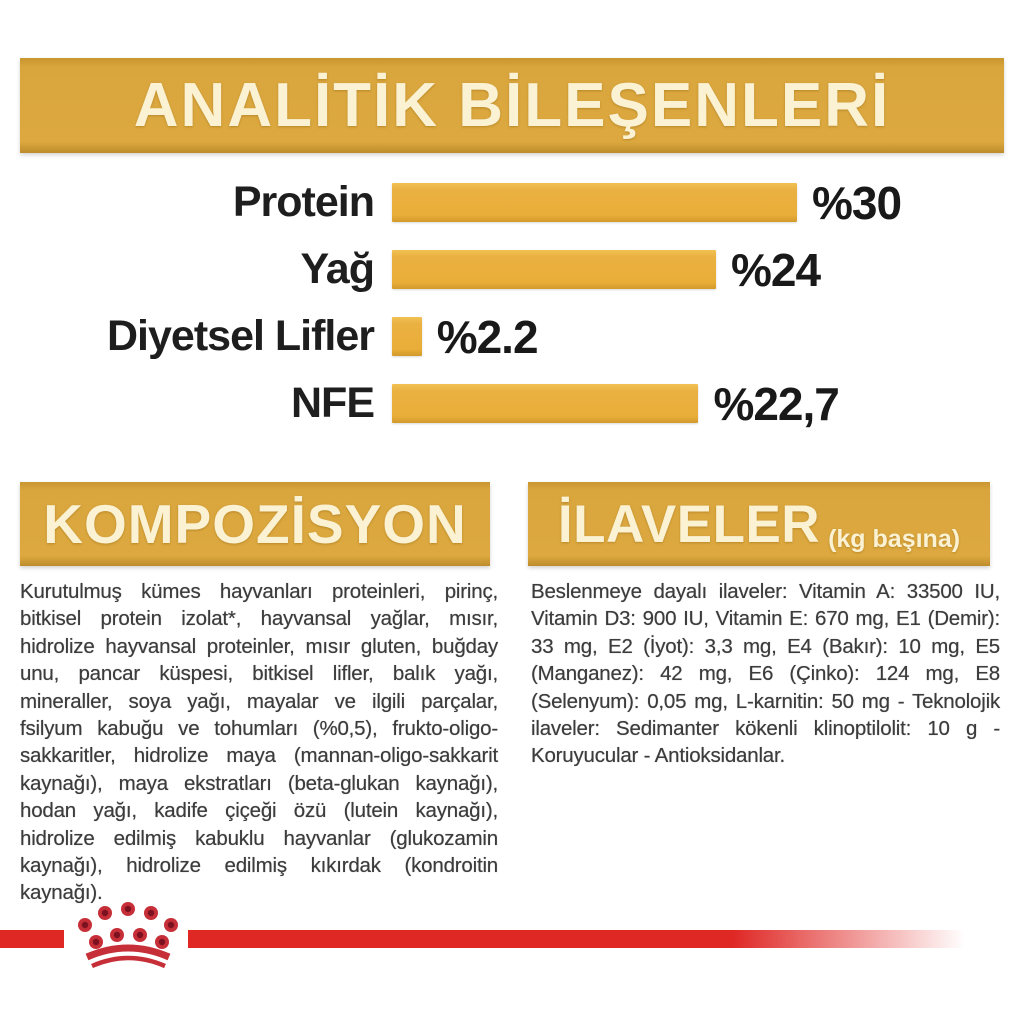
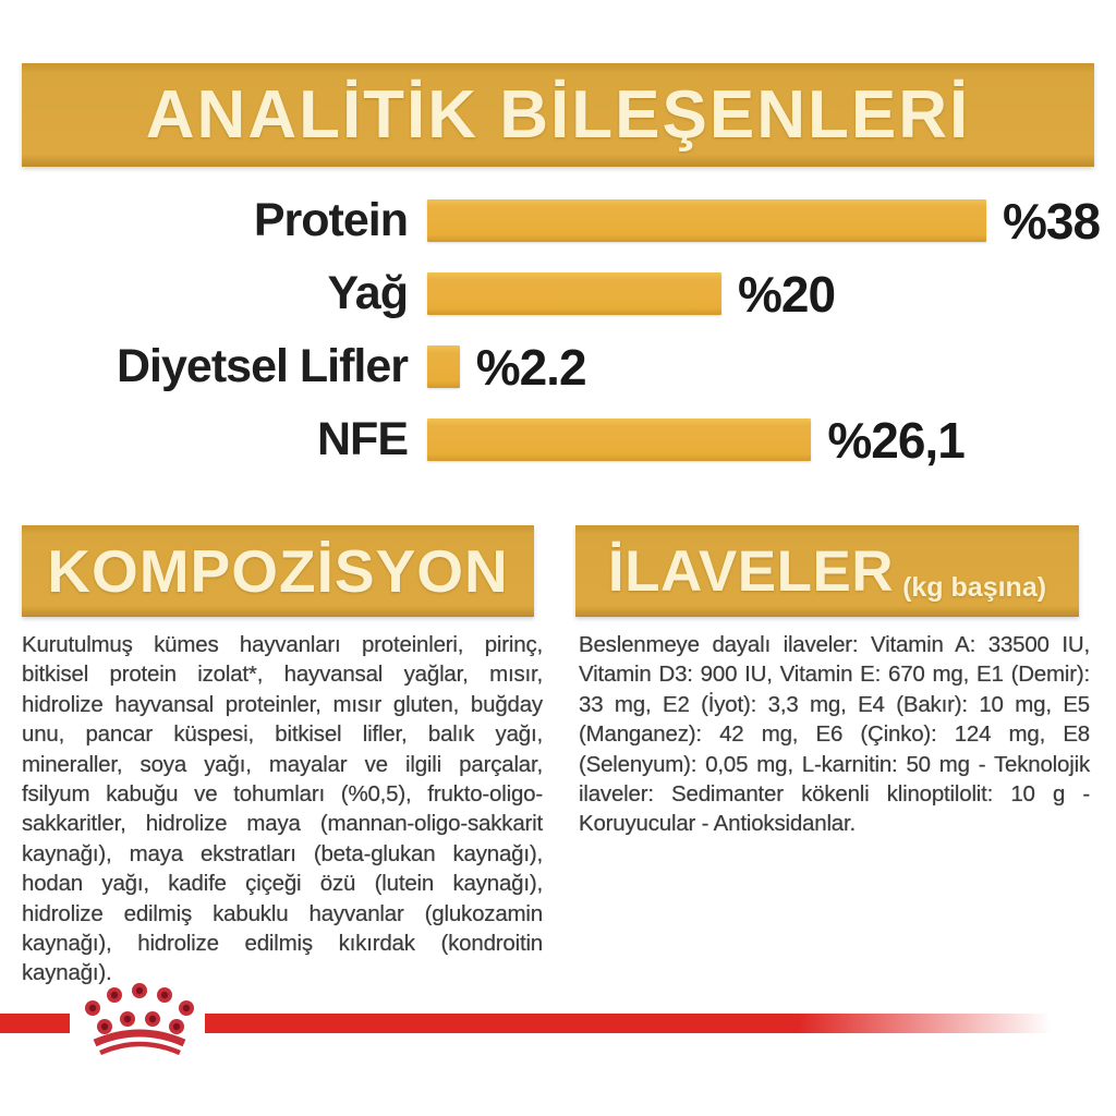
Protein: 30 -> 38
Yağ: 24 -> 20
NFE: 22,7 -> 26,1
